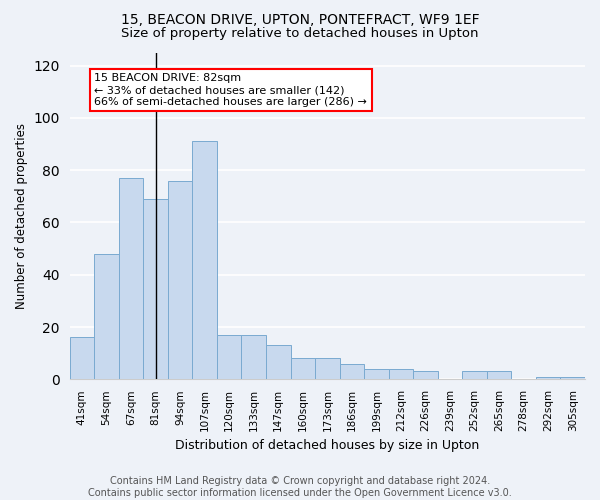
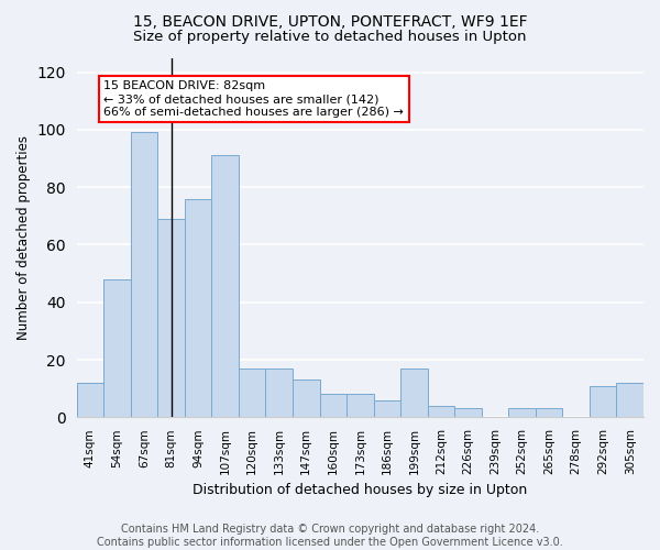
41sqm: 16 -> 12
67sqm: 77 -> 99
199sqm: 4 -> 17
292sqm: 1 -> 11
305sqm: 1 -> 12
